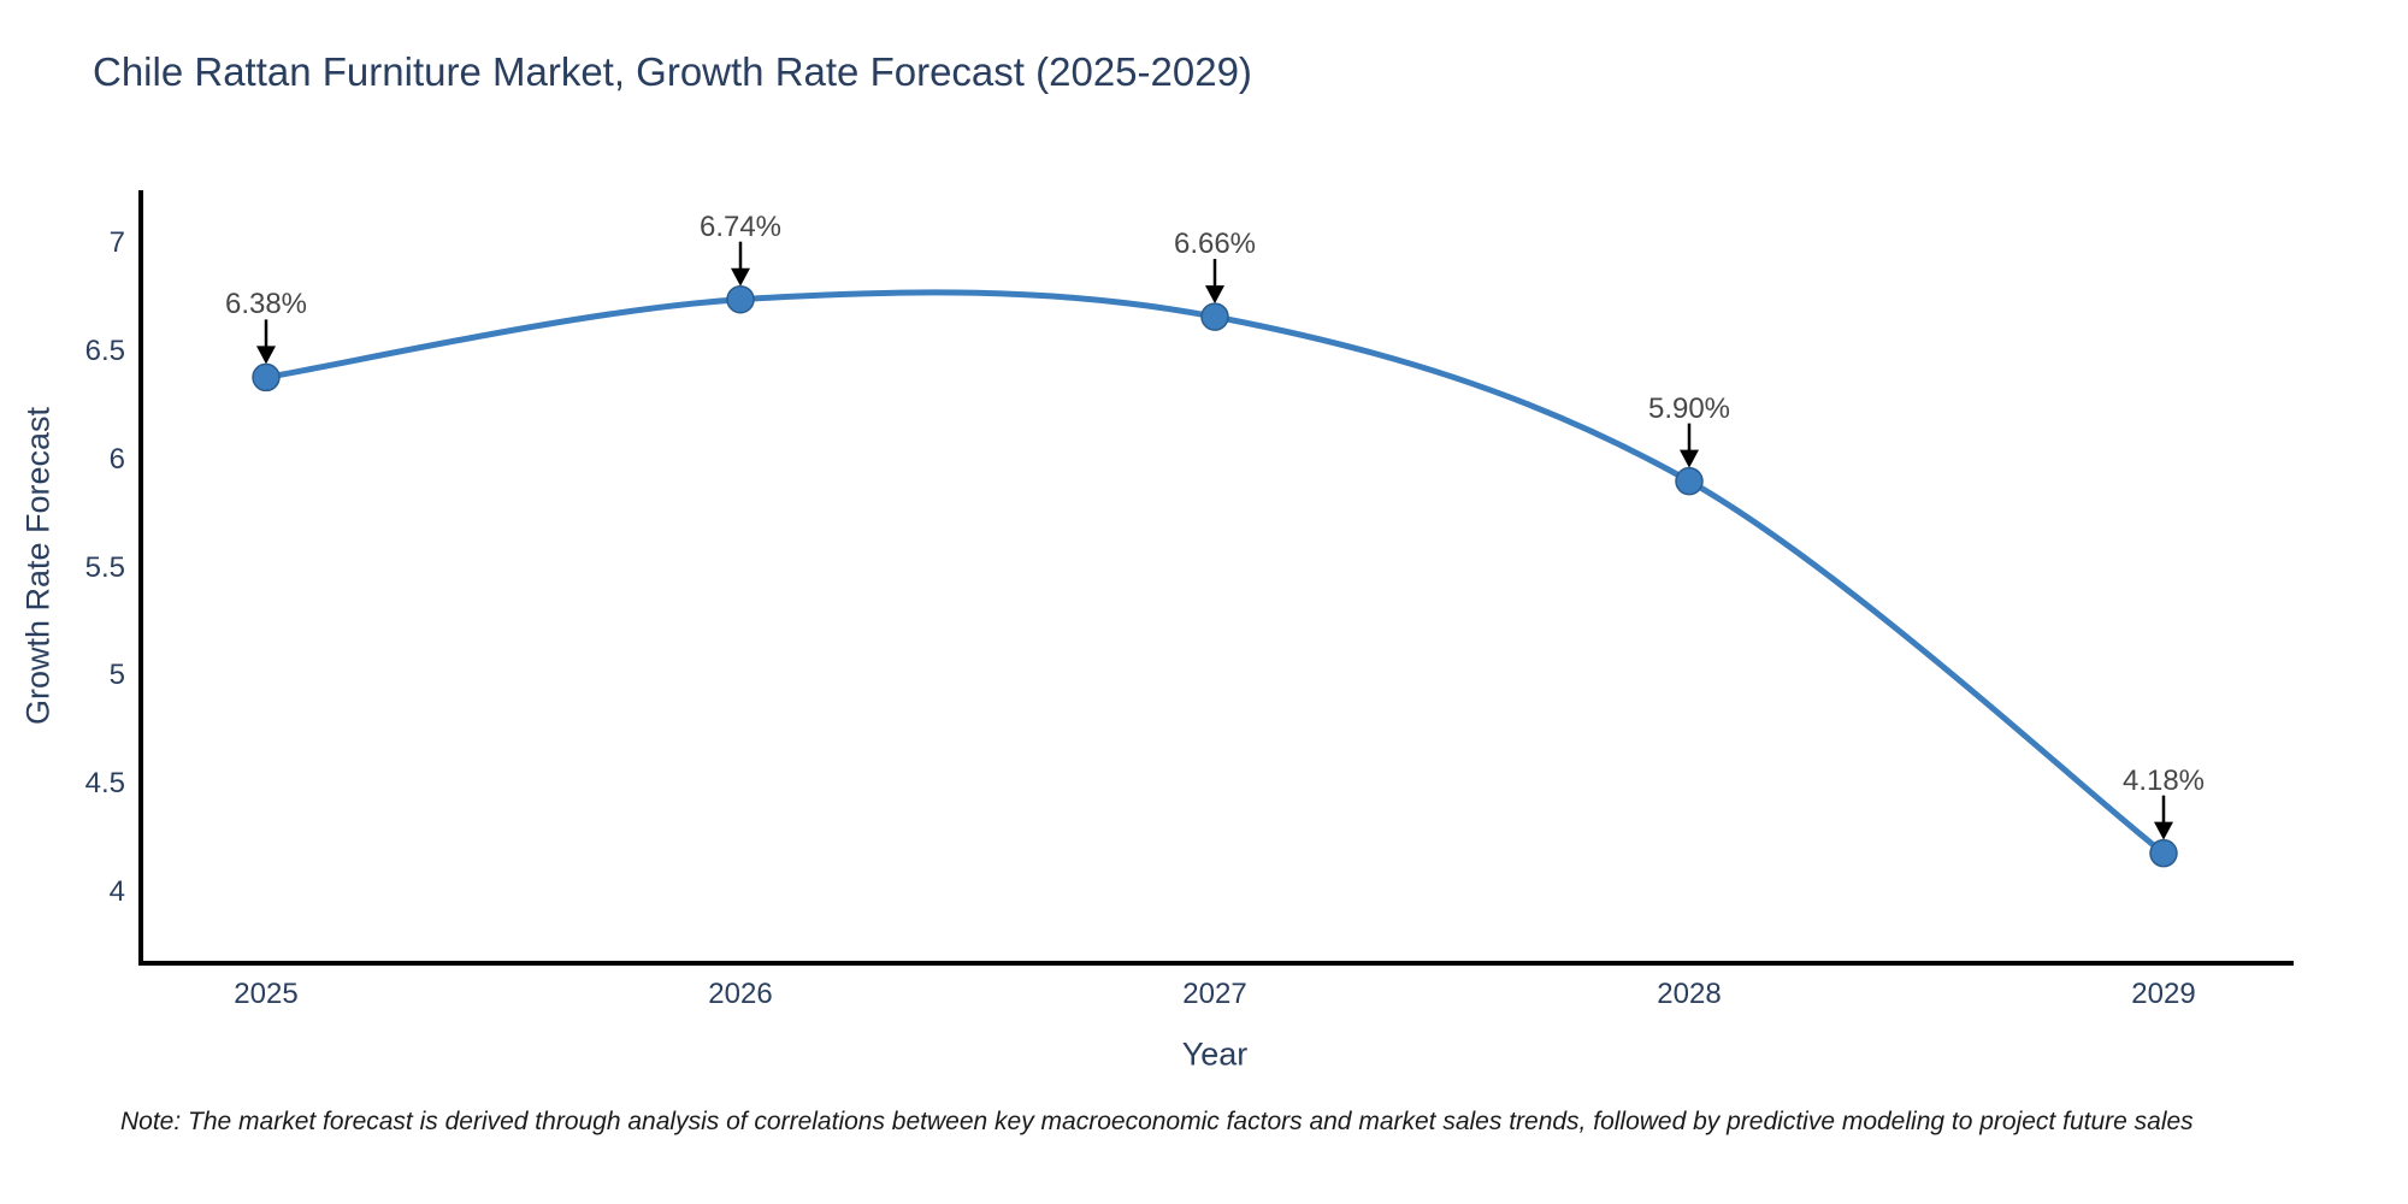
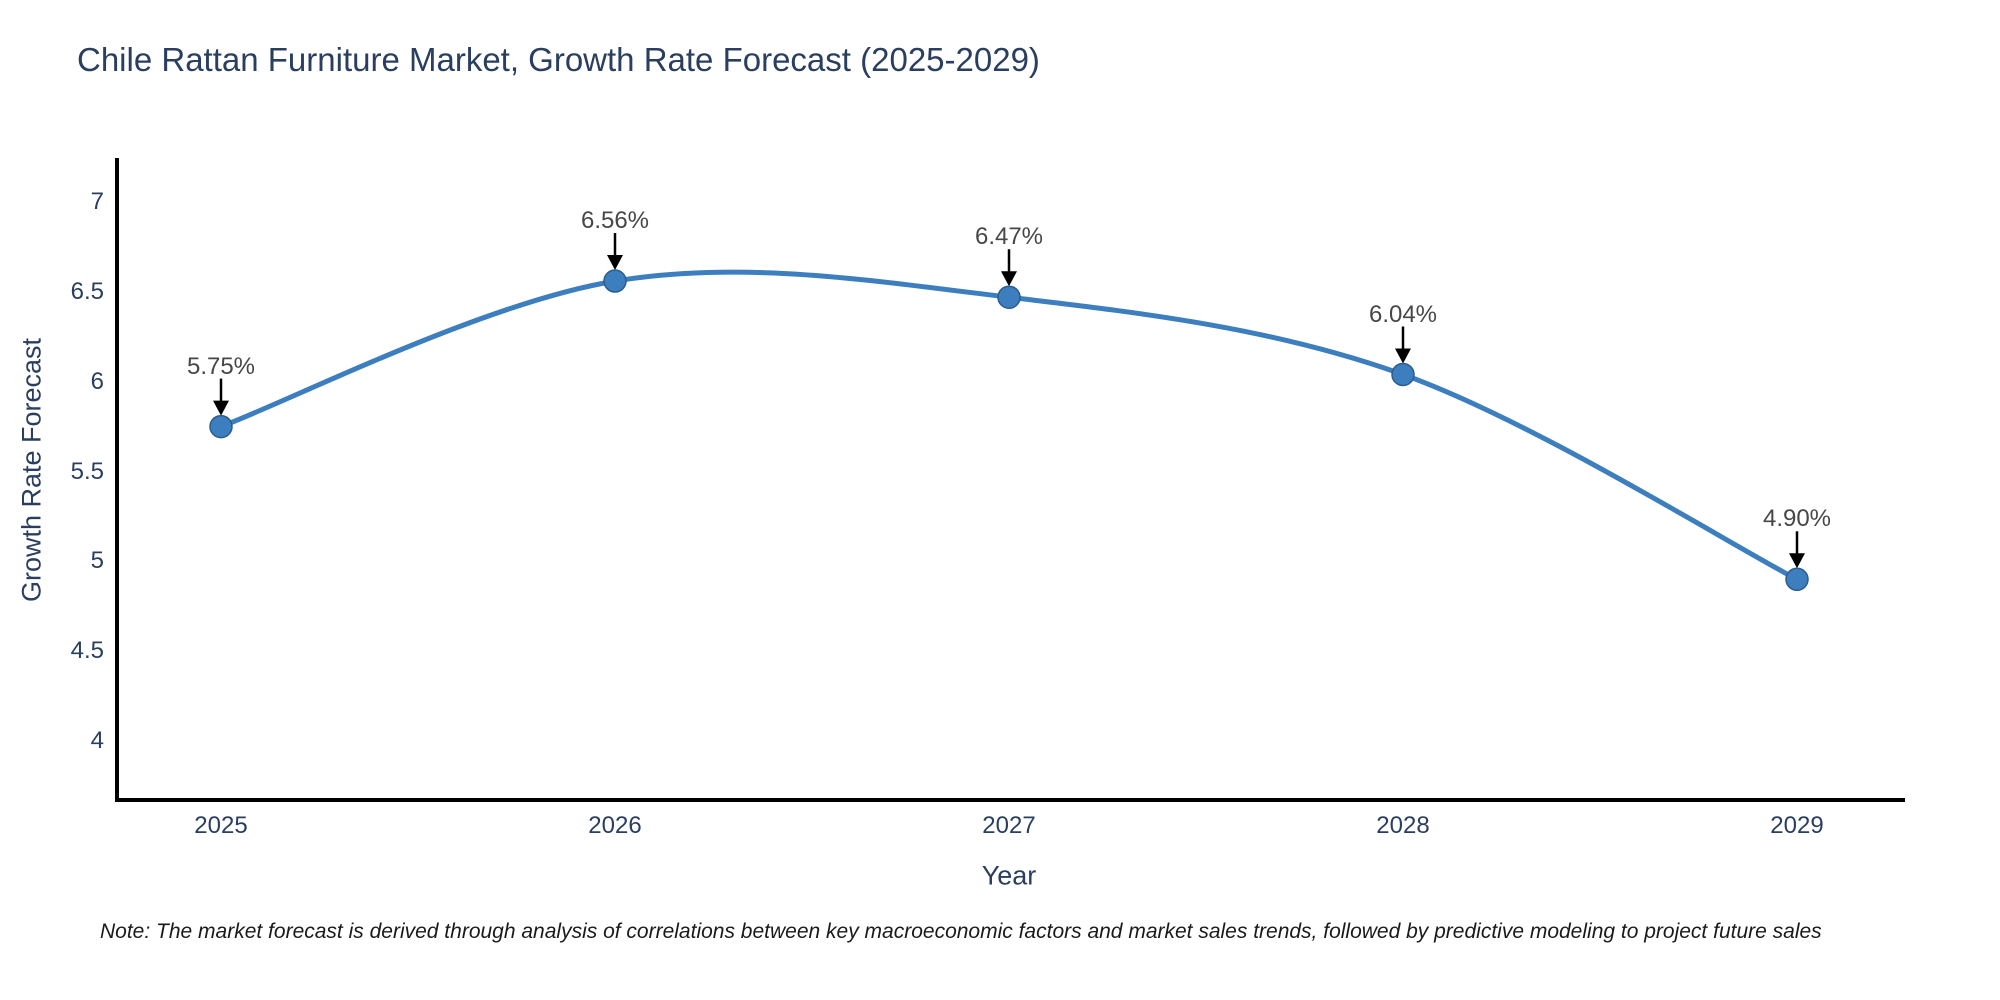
2025: 6.38% -> 5.75%
2026: 6.74% -> 6.56%
2027: 6.66% -> 6.47%
2028: 5.90% -> 6.04%
2029: 4.18% -> 4.90%
